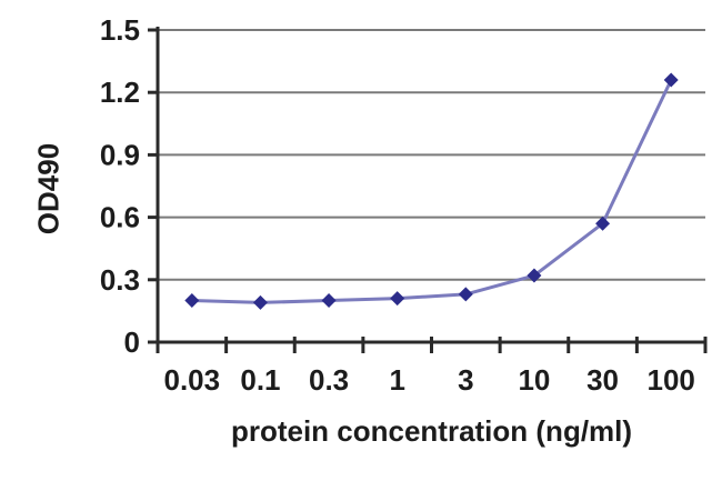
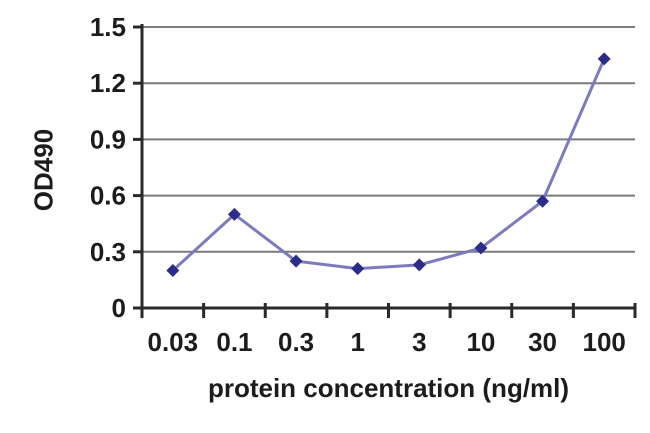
0.1: 0.19 -> 0.50
0.3: 0.20 -> 0.25
100: 1.26 -> 1.33
